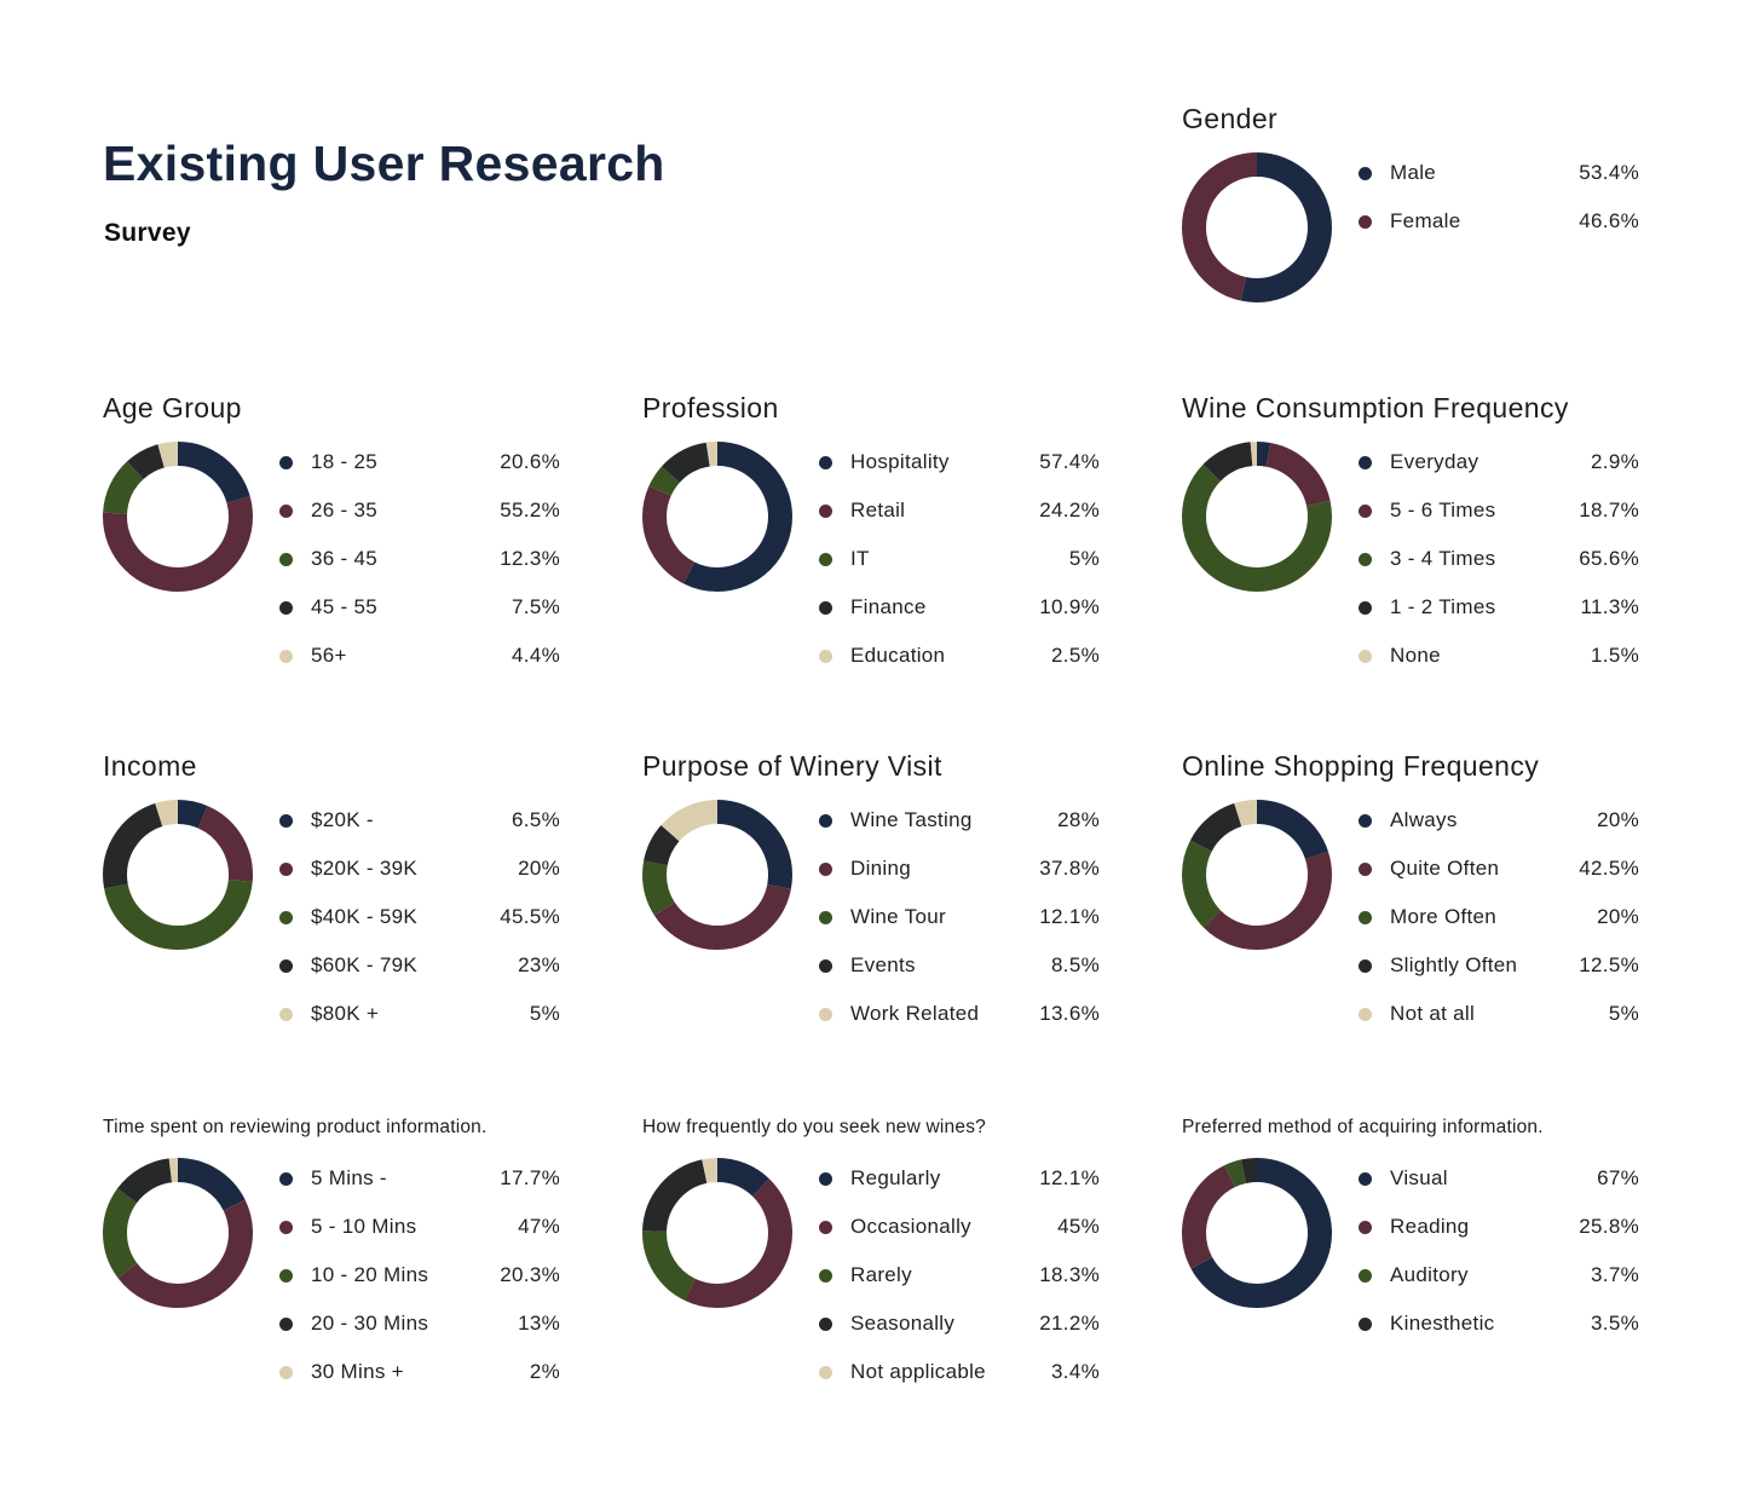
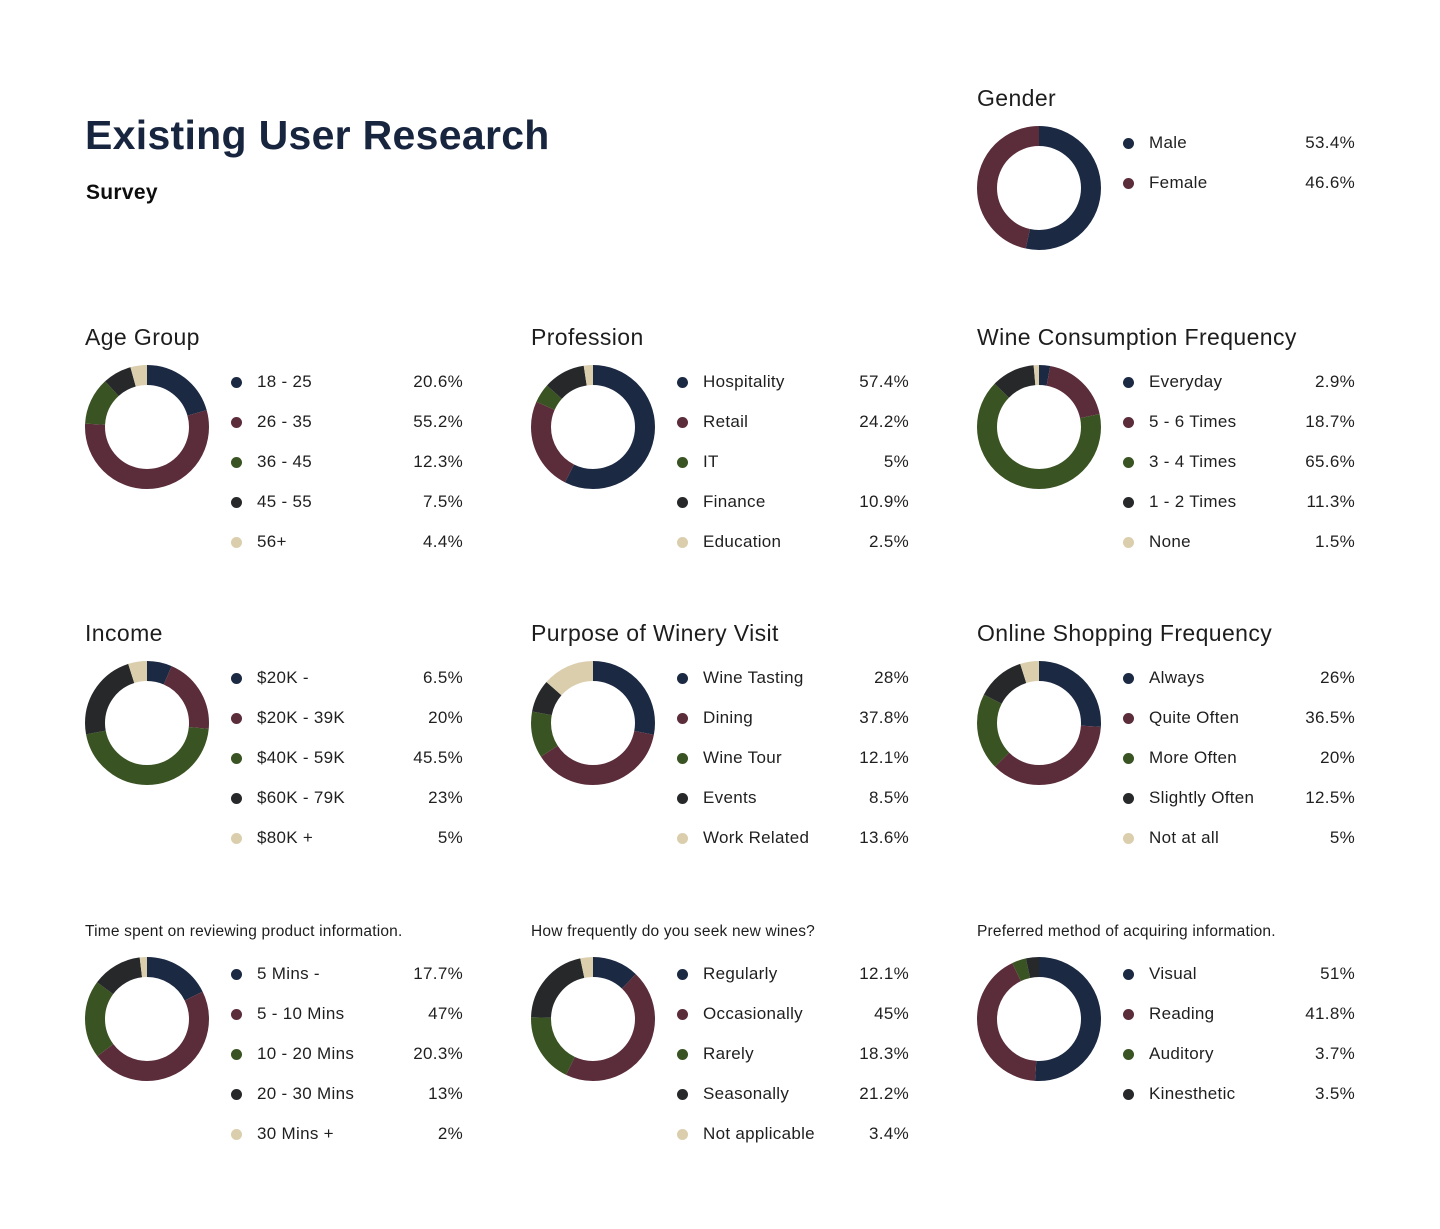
Online Shopping Frequency/Always: 20% -> 26%
Online Shopping Frequency/Quite Often: 42.5% -> 36.5%
Preferred method of acquiring information./Visual: 67% -> 51%
Preferred method of acquiring information./Reading: 25.8% -> 41.8%
